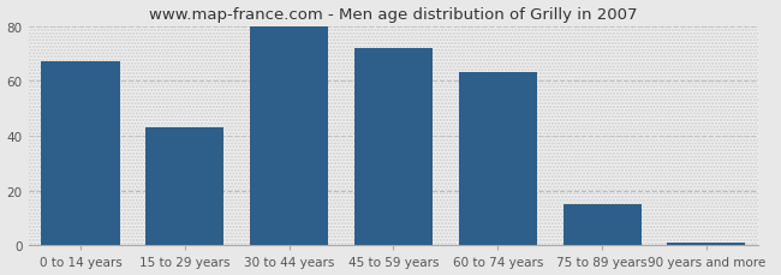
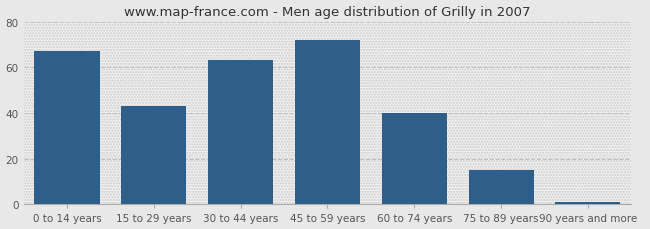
30 to 44 years: 80 -> 63
60 to 74 years: 63 -> 40
